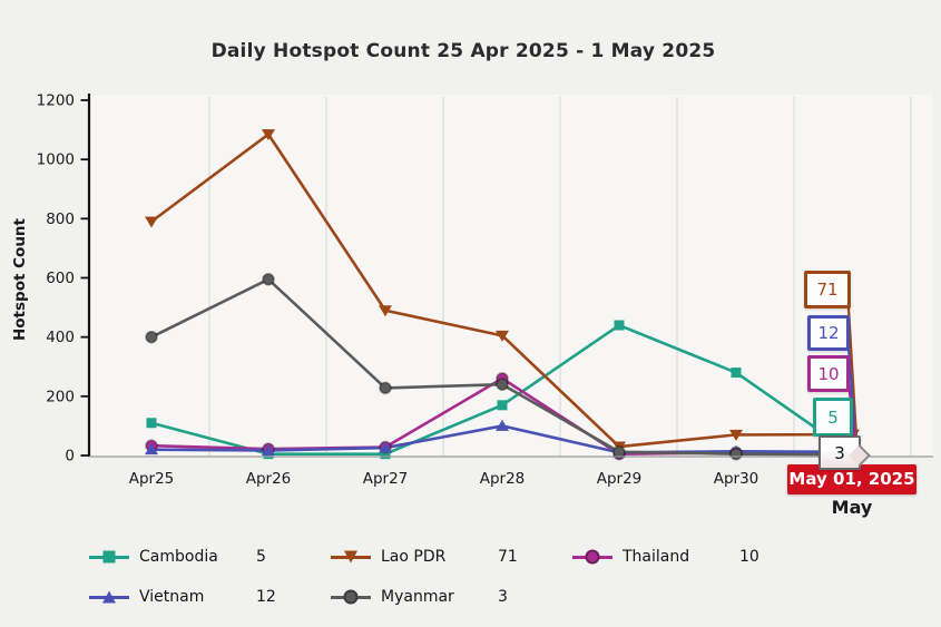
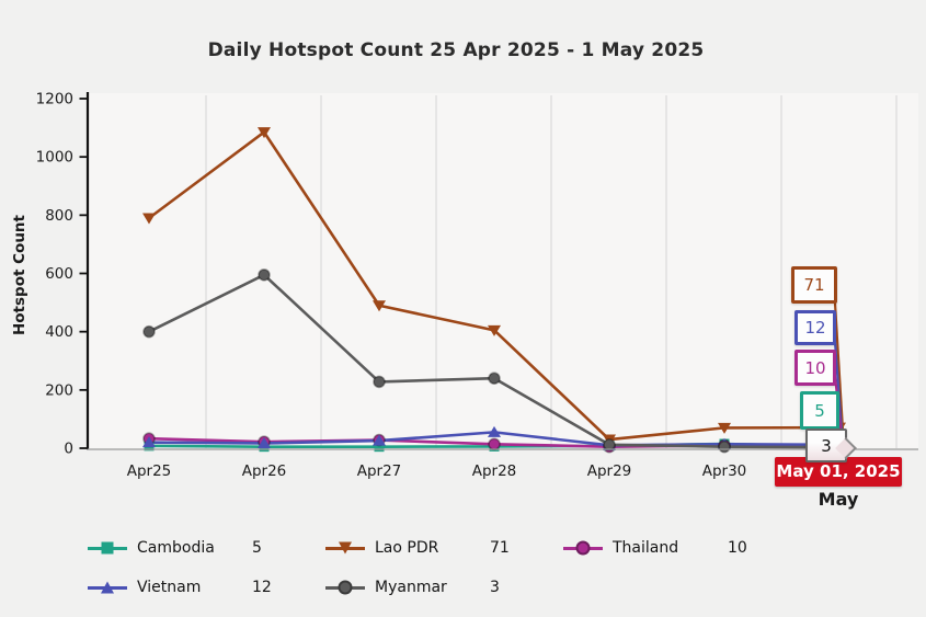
Cambodia/Apr25: 110 -> 10
Cambodia/Apr28: 170 -> 10
Thailand/Apr28: 260 -> 10
Vietnam/Apr28: 100 -> 60
Cambodia/Apr29: 440 -> 10
Cambodia/Apr30: 280 -> 20
